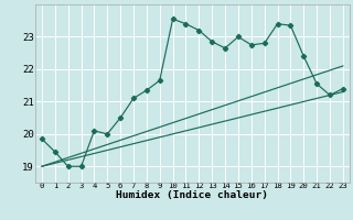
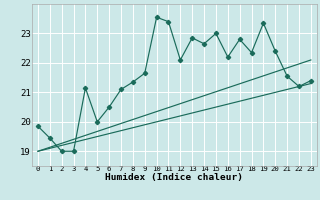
4: 20.10 -> 21.15
12: 23.20 -> 22.10
16: 22.75 -> 22.20
18: 23.40 -> 22.35
